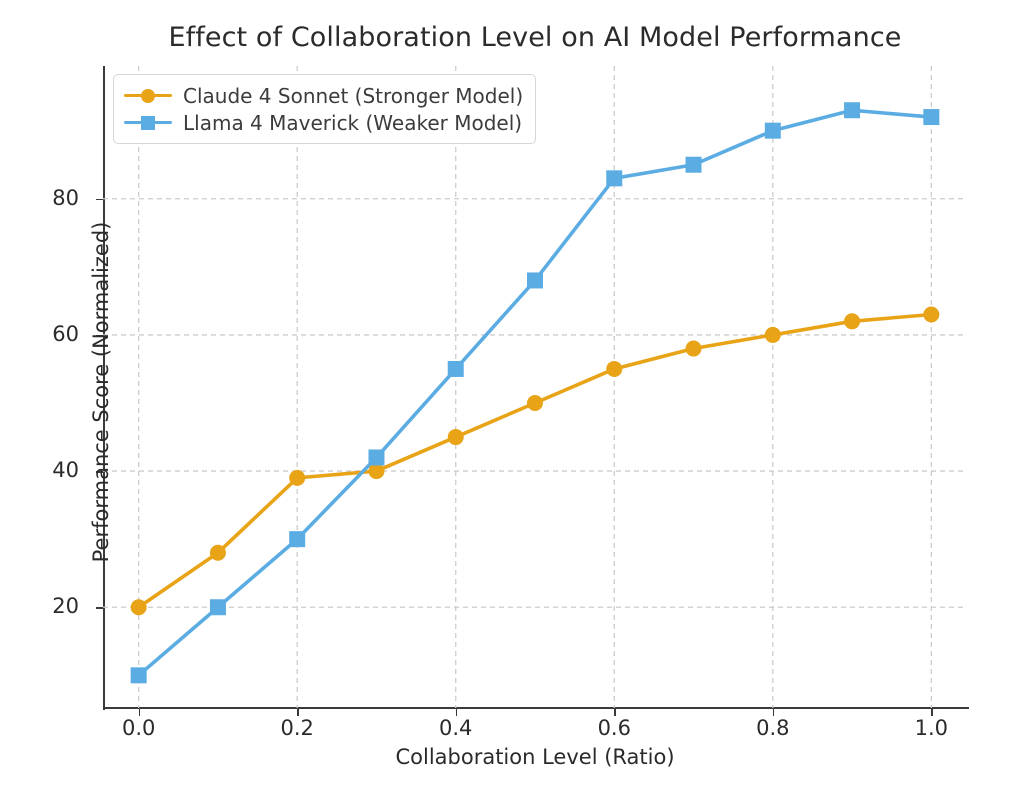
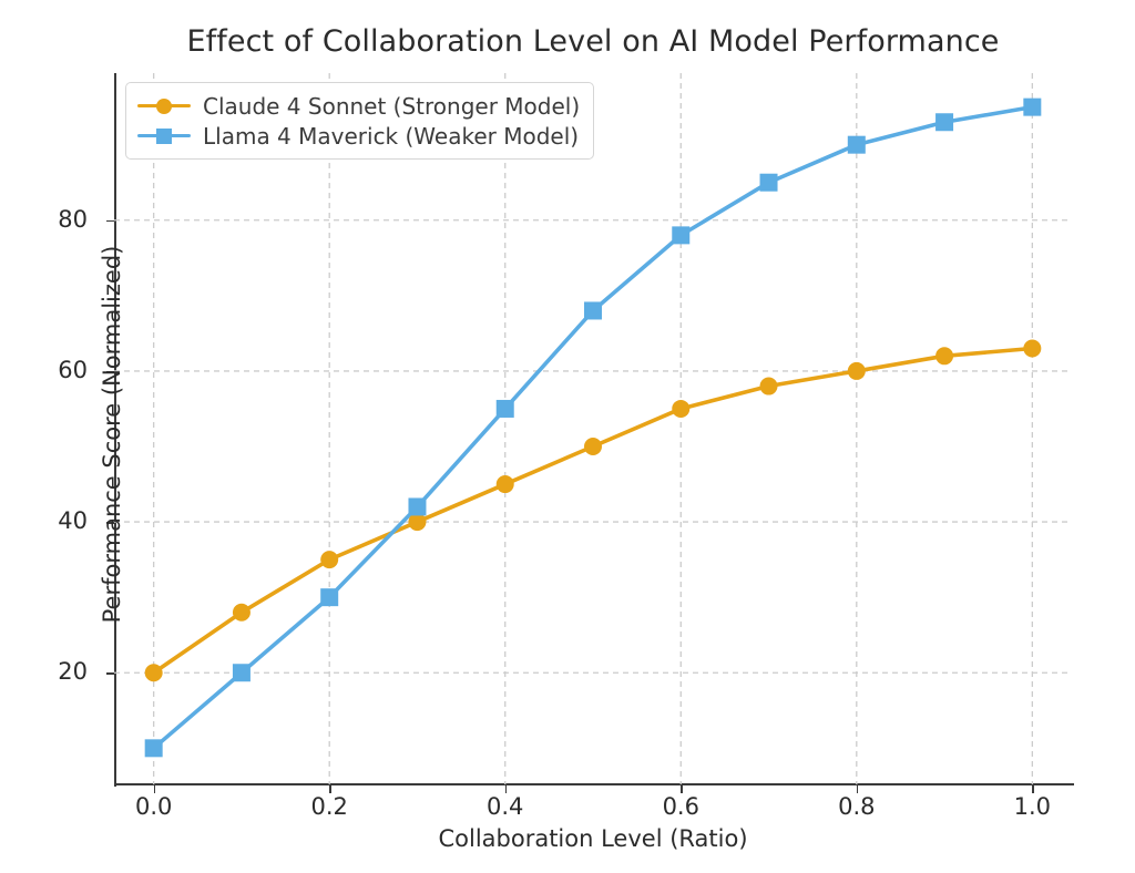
Claude 4 Sonnet (Stronger Model)/0.2: 39 -> 35
Llama 4 Maverick (Weaker Model)/0.6: 83 -> 78
Llama 4 Maverick (Weaker Model)/1.0: 92 -> 95
